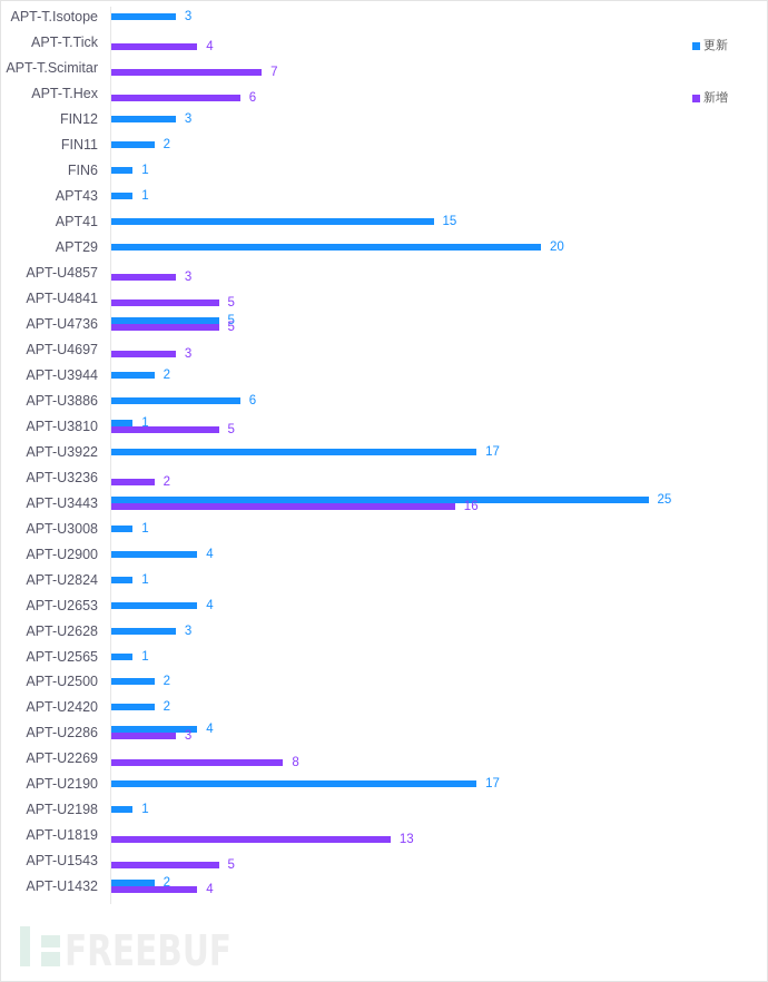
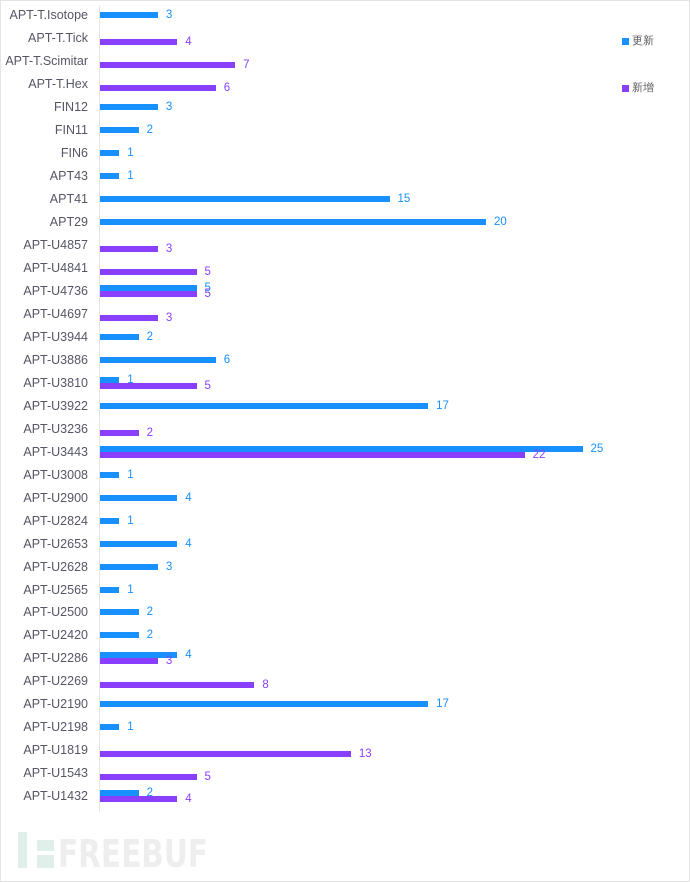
新增/APT-U3443: 16 -> 22
